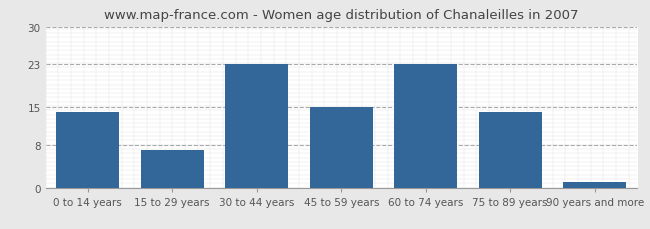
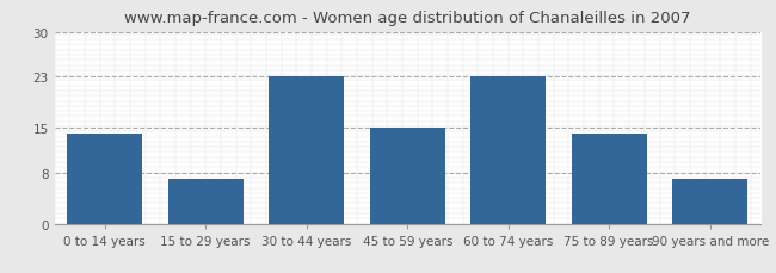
90 years and more: 1 -> 7
